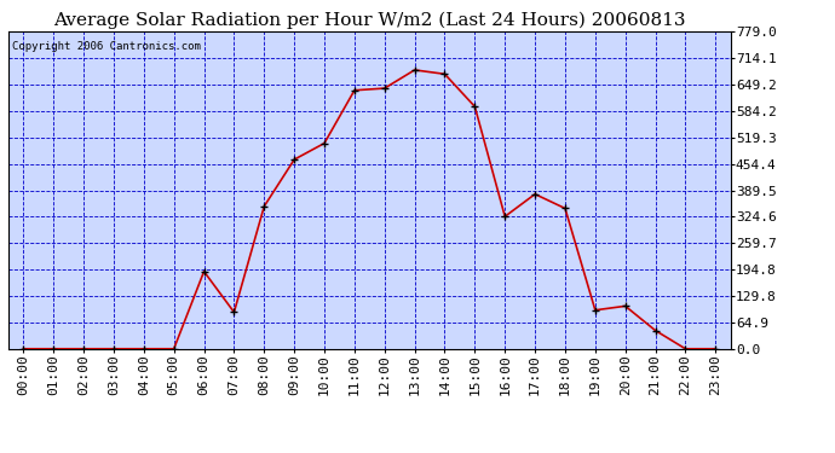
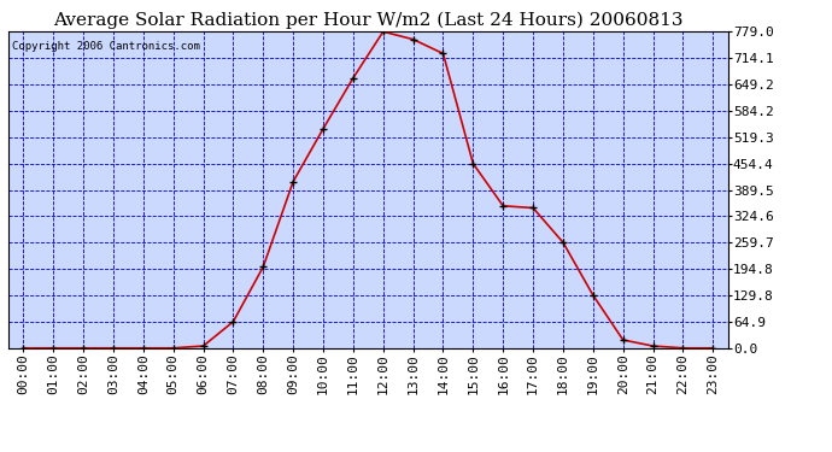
06:00: 190 -> 5
07:00: 90 -> 65
08:00: 350 -> 200
09:00: 465 -> 410
10:00: 505 -> 540
11:00: 635 -> 665
12:00: 640 -> 779
13:00: 685 -> 760
14:00: 675 -> 725
15:00: 595 -> 454
16:00: 325 -> 350
17:00: 380 -> 345
18:00: 345 -> 260
19:00: 95 -> 130
20:00: 105 -> 20
21:00: 45 -> 5
